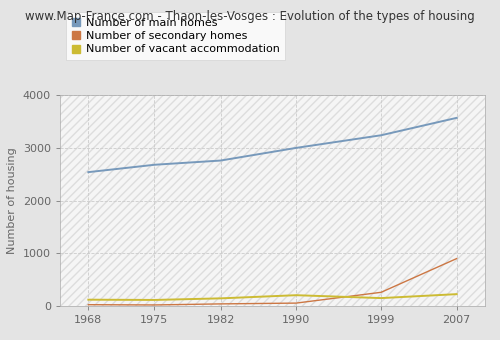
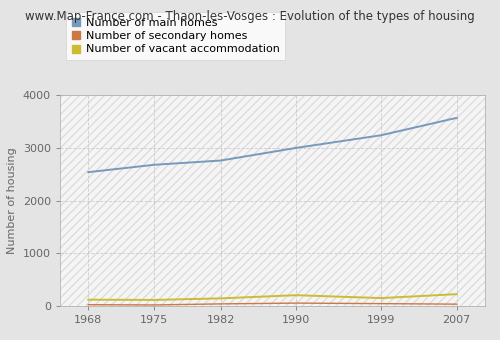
Number of secondary homes/1999: 260 -> 40
Number of secondary homes/2007: 900 -> 40
